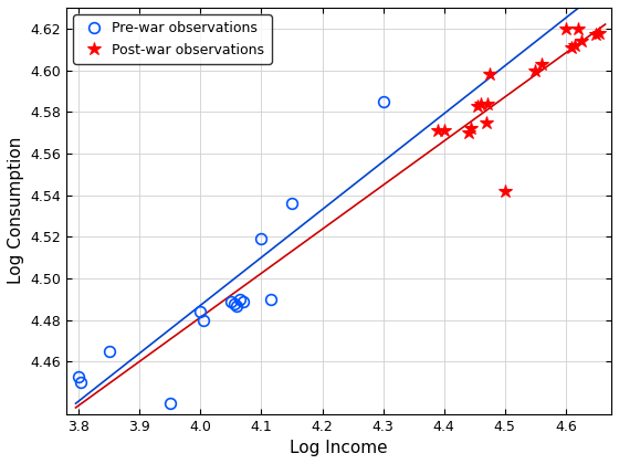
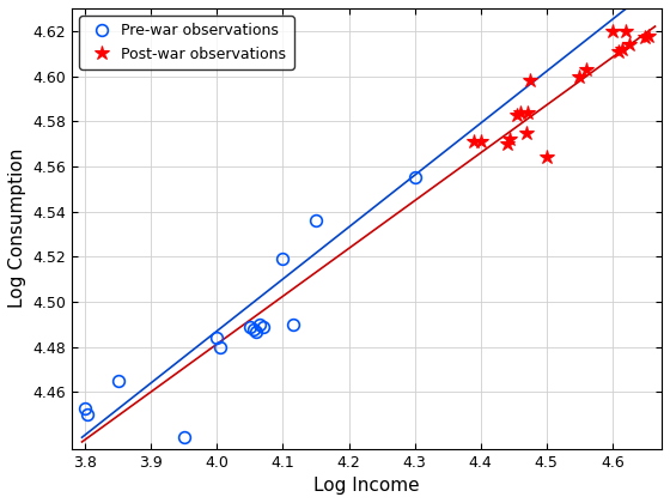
Pre-war observations/4.3: 4.585 -> 4.555
Post-war observations/4.5: 4.542 -> 4.564
